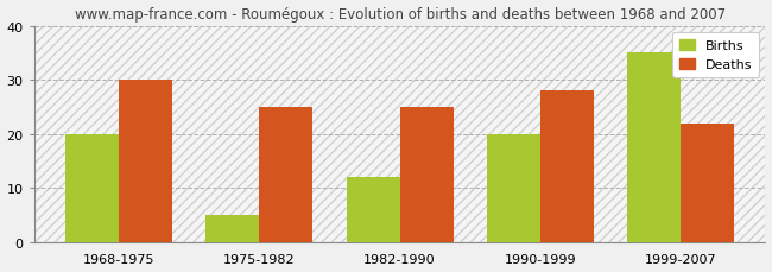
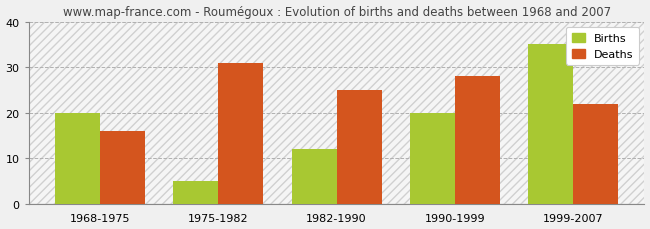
Deaths/1968-1975: 30 -> 16
Deaths/1975-1982: 25 -> 31
